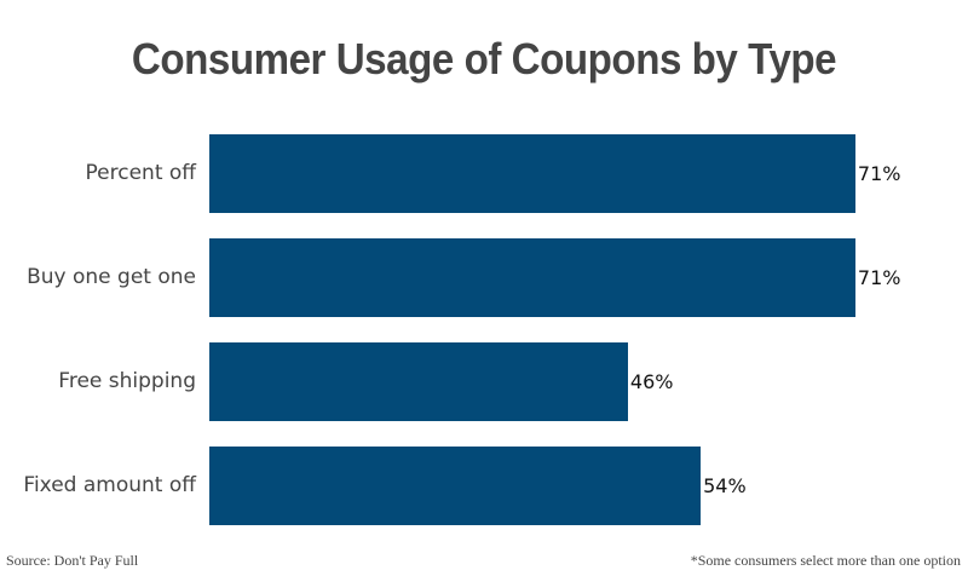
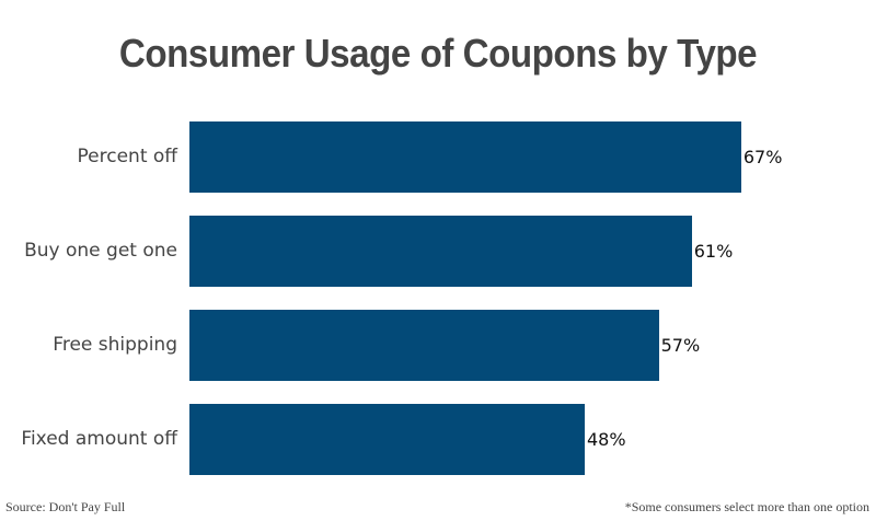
Percent off: 71% -> 67%
Buy one get one: 71% -> 61%
Free shipping: 46% -> 57%
Fixed amount off: 54% -> 48%
